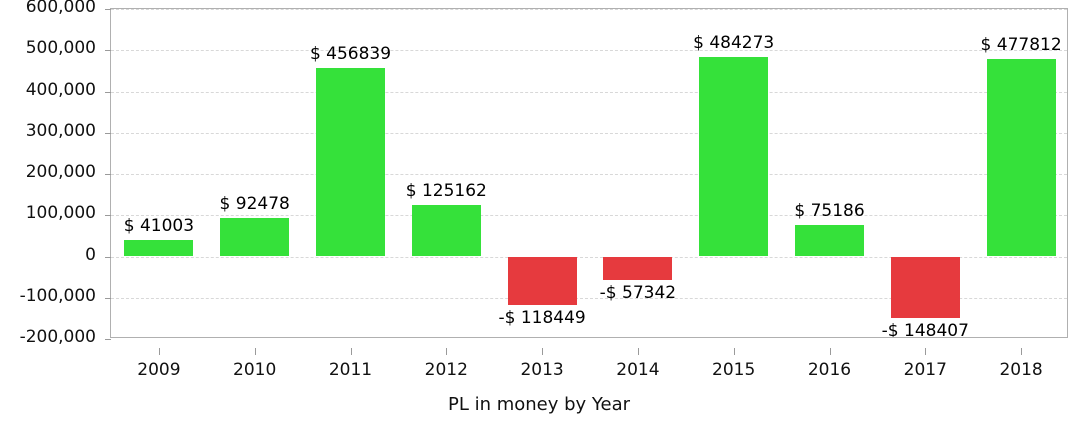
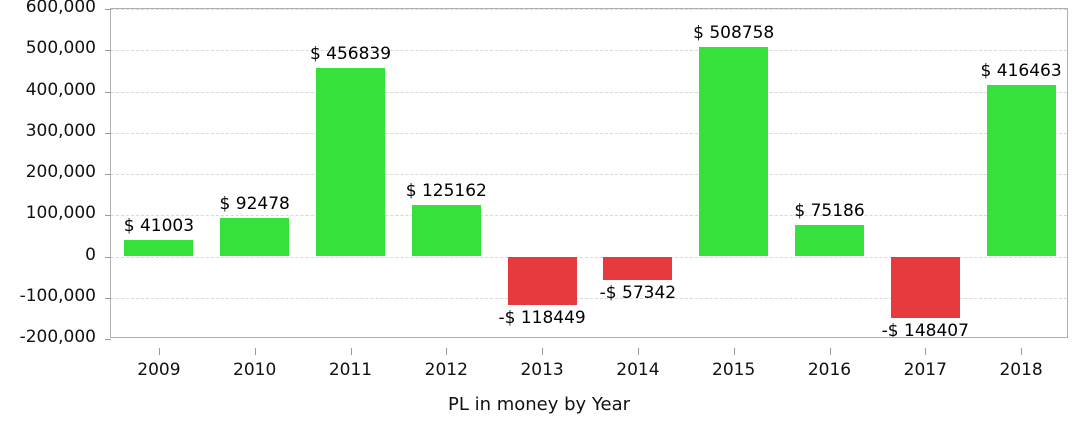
2015: 484273 -> 508758
2018: 477812 -> 416463
